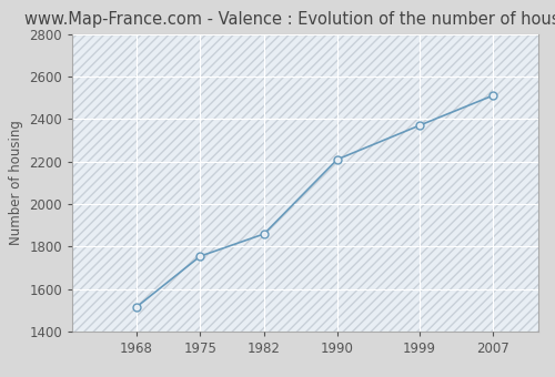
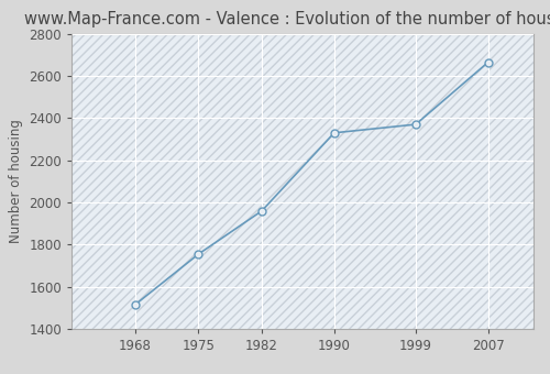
1982: 1860 -> 1960
1990: 2210 -> 2330
2007: 2510 -> 2660
